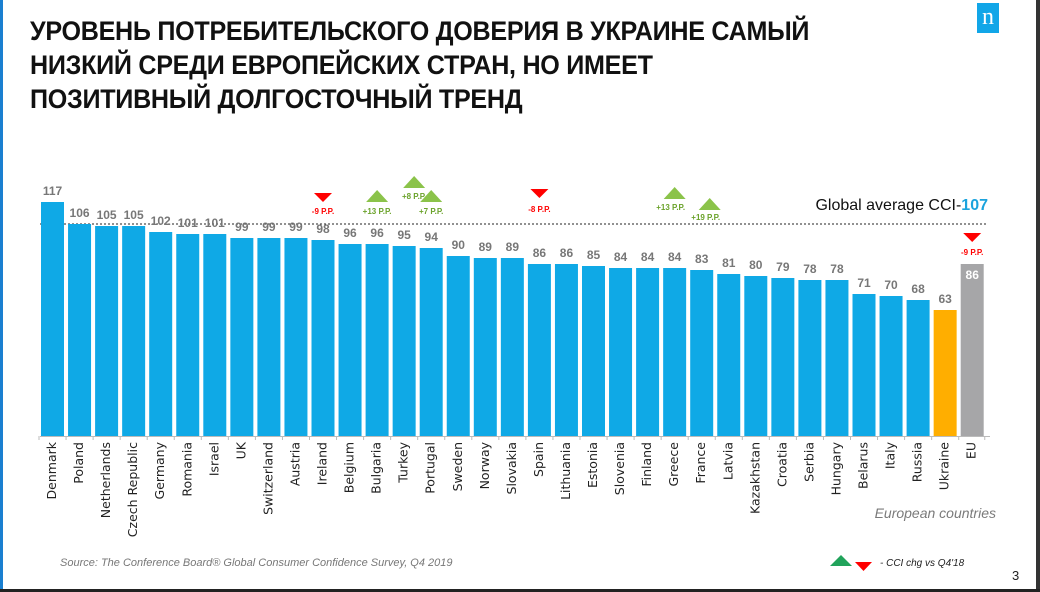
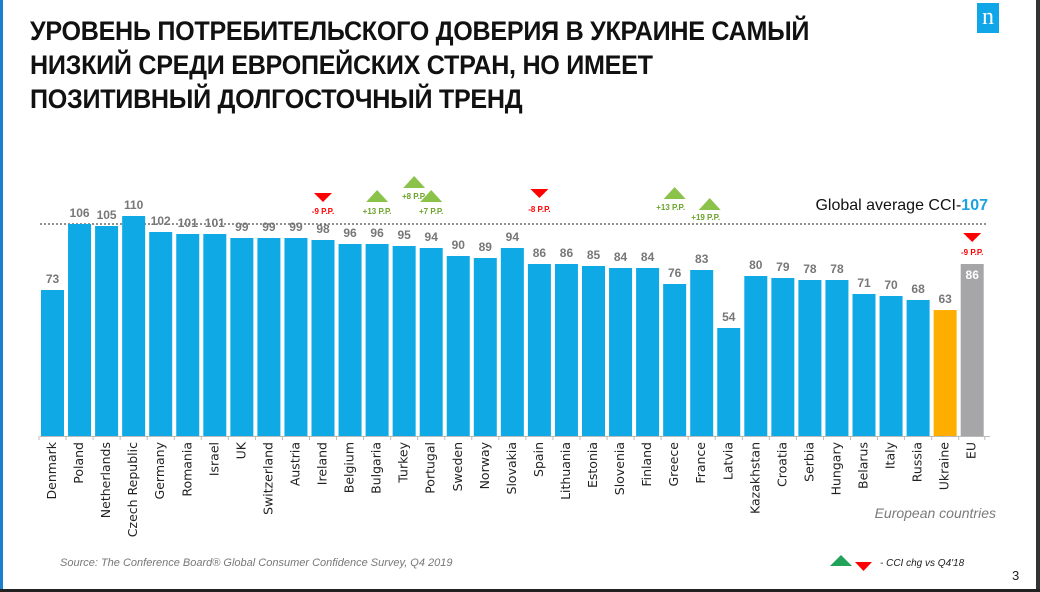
Denmark: 117 -> 73
Czech Republic: 105 -> 110
Slovakia: 89 -> 94
Greece: 84 -> 76
Latvia: 81 -> 54
